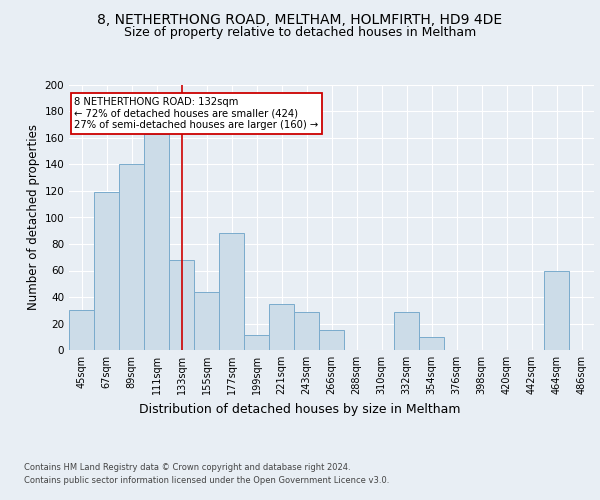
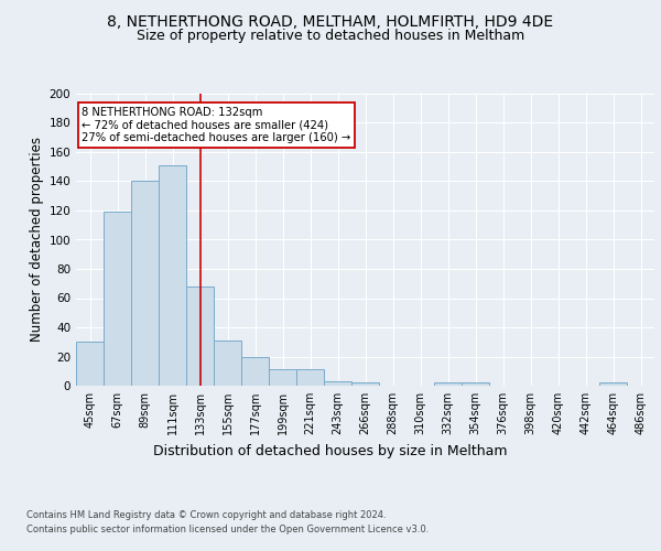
111sqm: 163 -> 151
155sqm: 44 -> 31
177sqm: 88 -> 20
221sqm: 35 -> 11
243sqm: 29 -> 3
266sqm: 15 -> 2
332sqm: 29 -> 2
354sqm: 10 -> 2
464sqm: 60 -> 2
